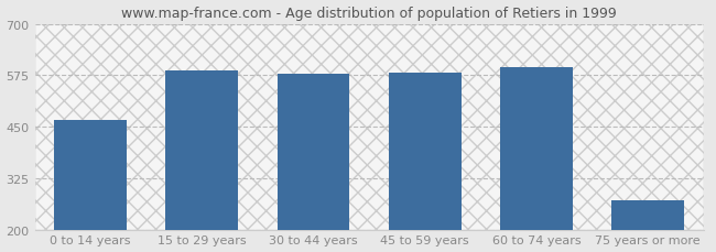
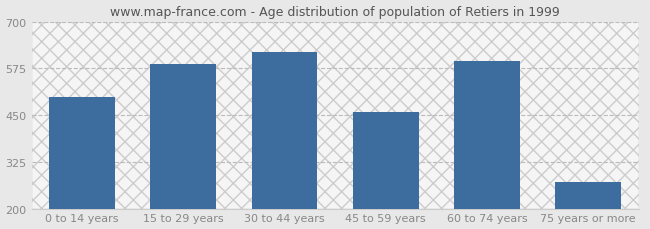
0 to 14 years: 468 -> 500
30 to 44 years: 578 -> 620
45 to 59 years: 581 -> 460
